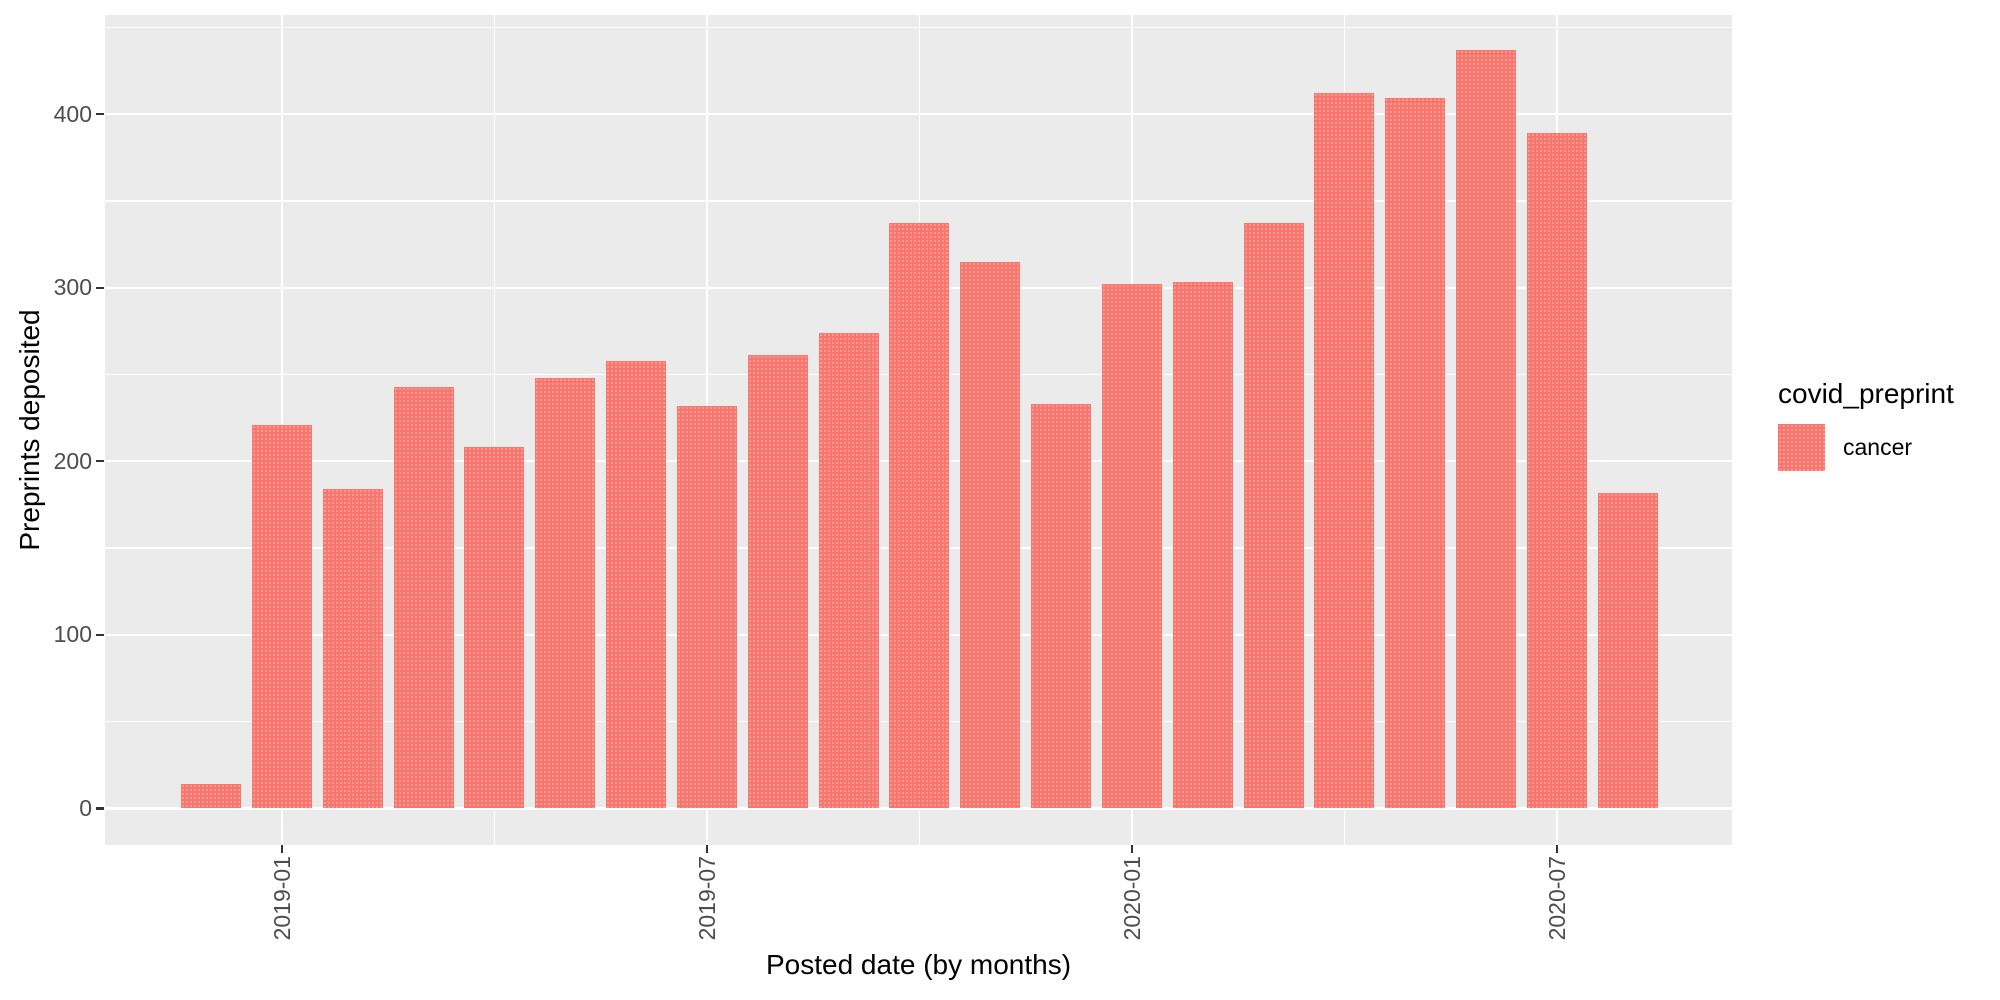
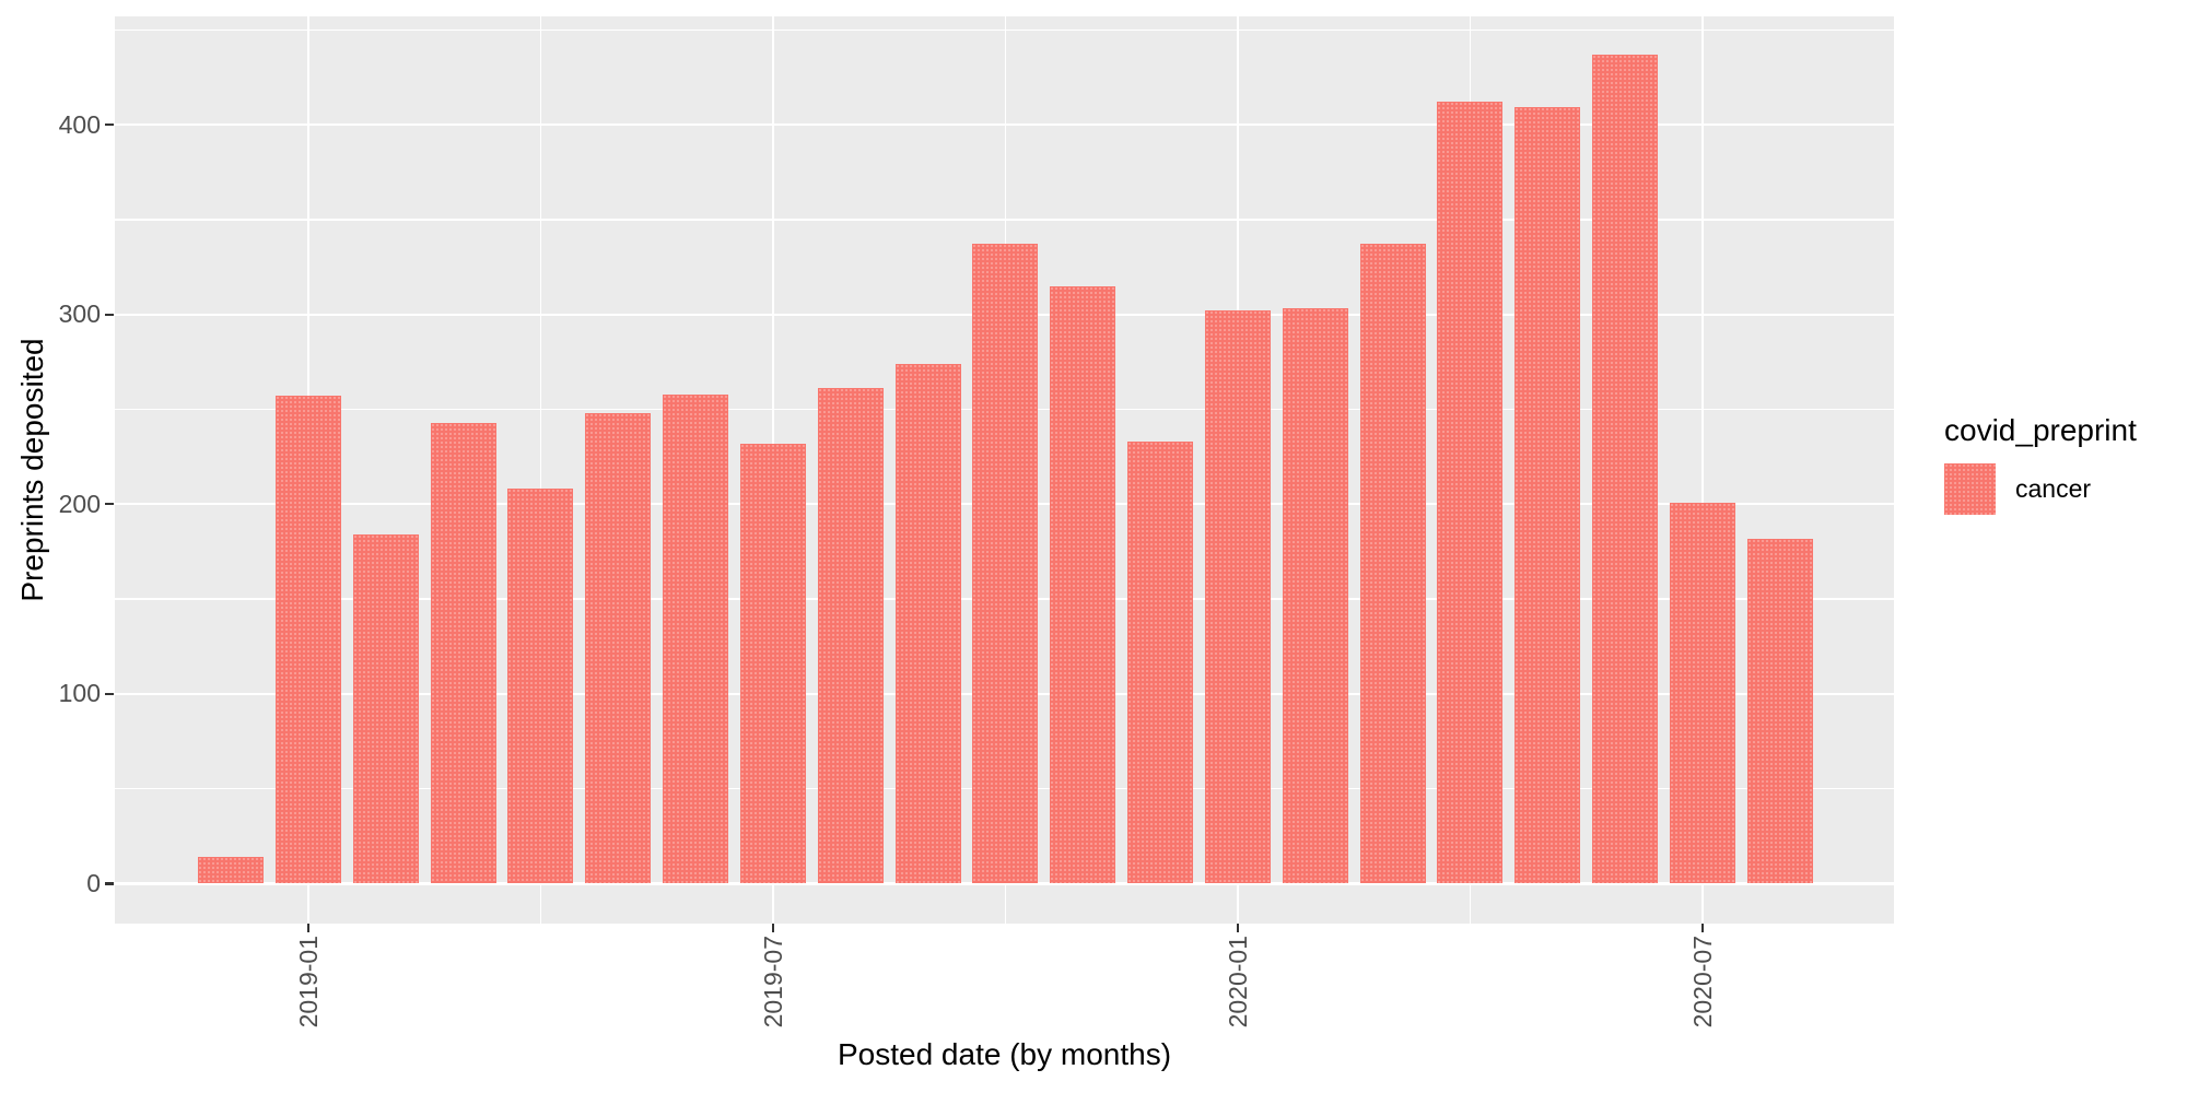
2019-01: 221 -> 257
2020-07: 389 -> 201
